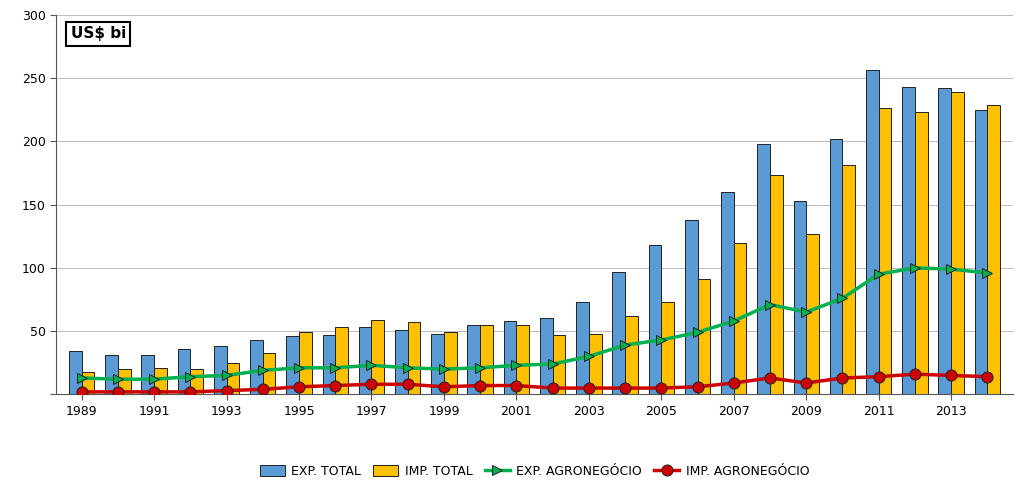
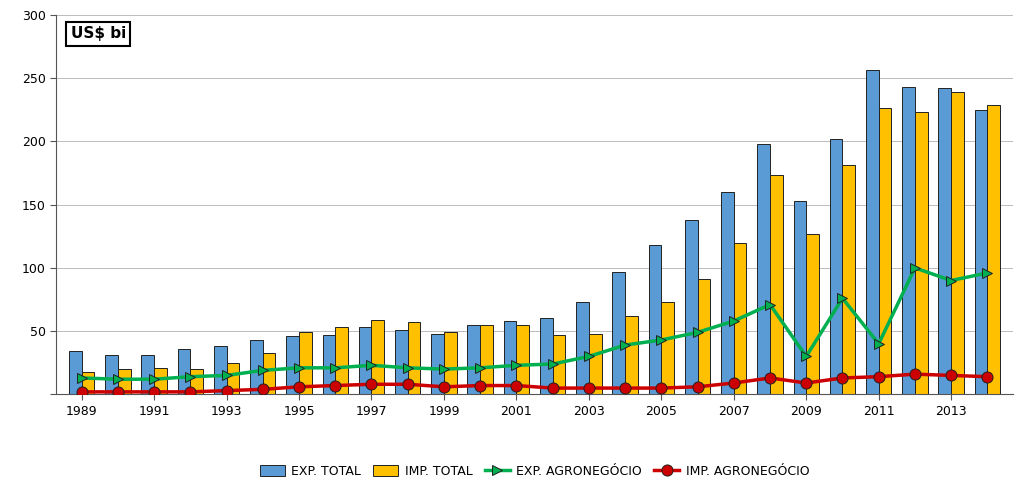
EXP. AGRONEGÓCIO/2009: 65 -> 30
EXP. AGRONEGÓCIO/2011: 95 -> 40
EXP. AGRONEGÓCIO/2013: 99 -> 90
